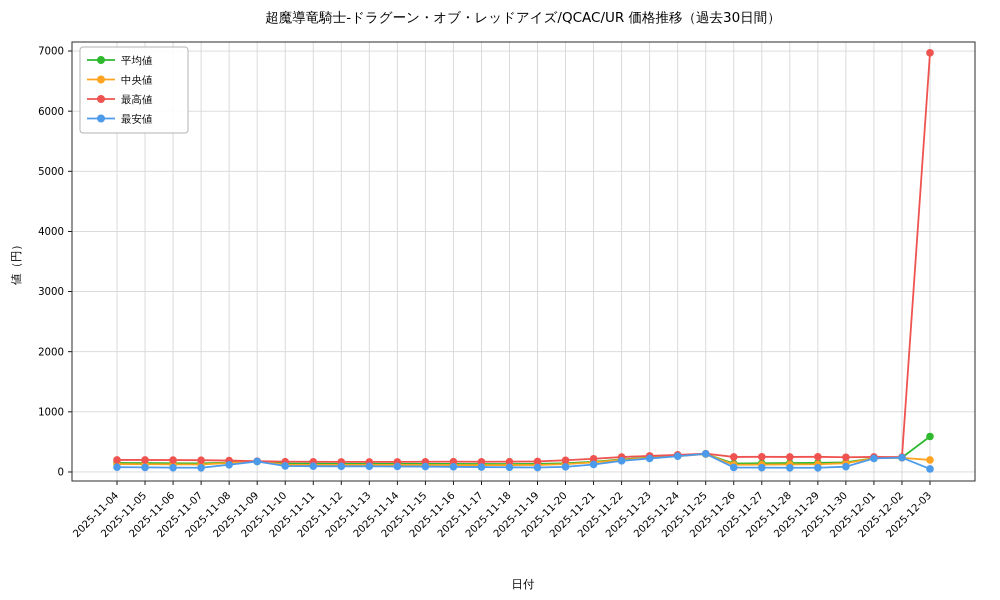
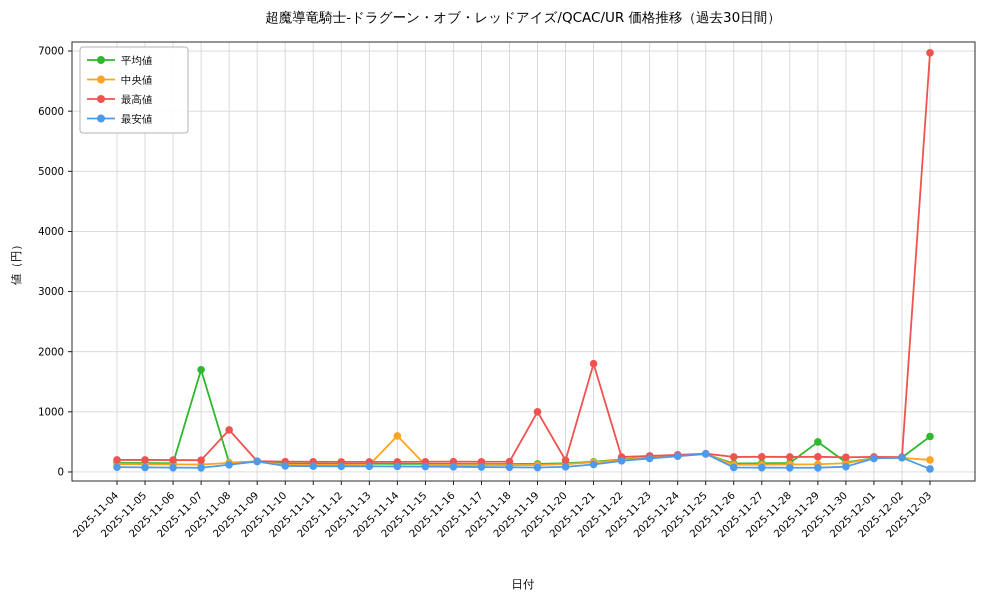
平均値/2025-11-07: 100 -> 1700
最高値/2025-11-08: 200 -> 700
中央値/2025-11-14: 100 -> 600
最高値/2025-11-19: 200 -> 1000
最高値/2025-11-21: 200 -> 1800
平均値/2025-11-29: 200 -> 500
